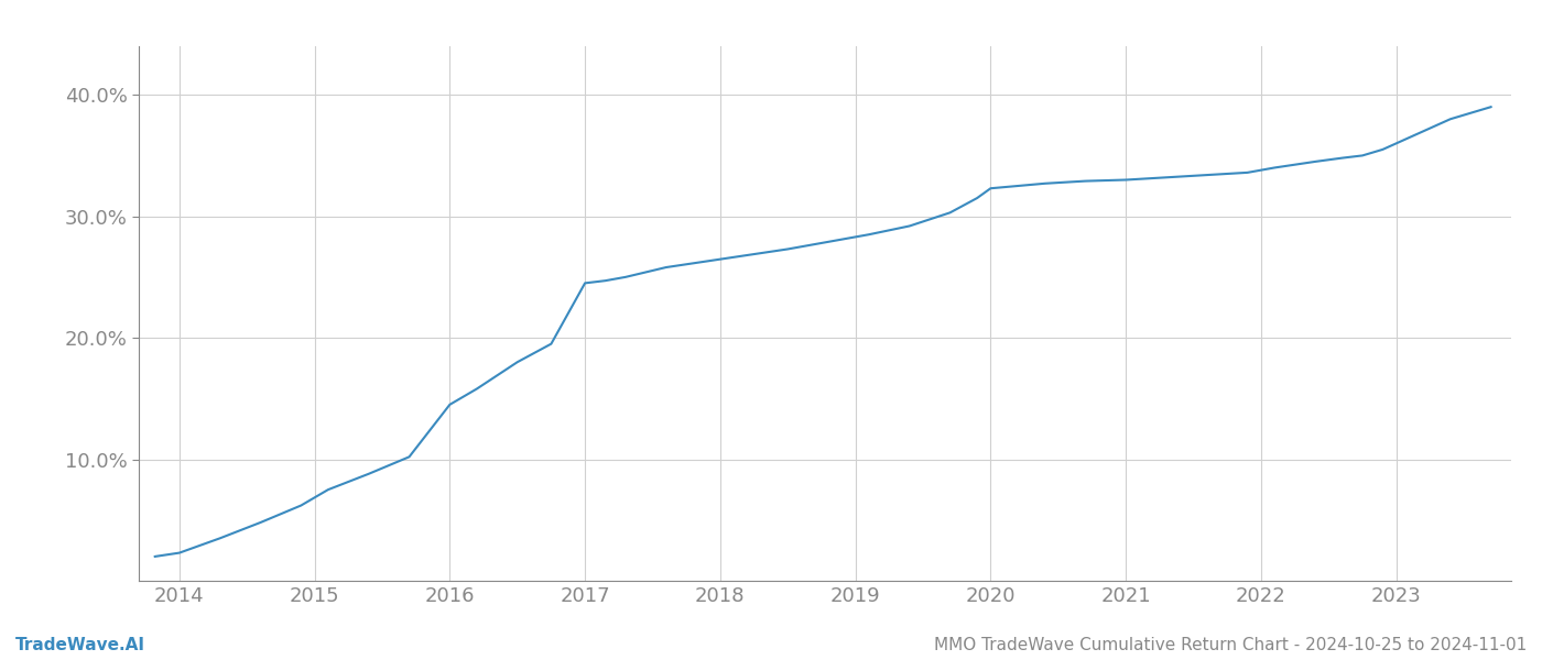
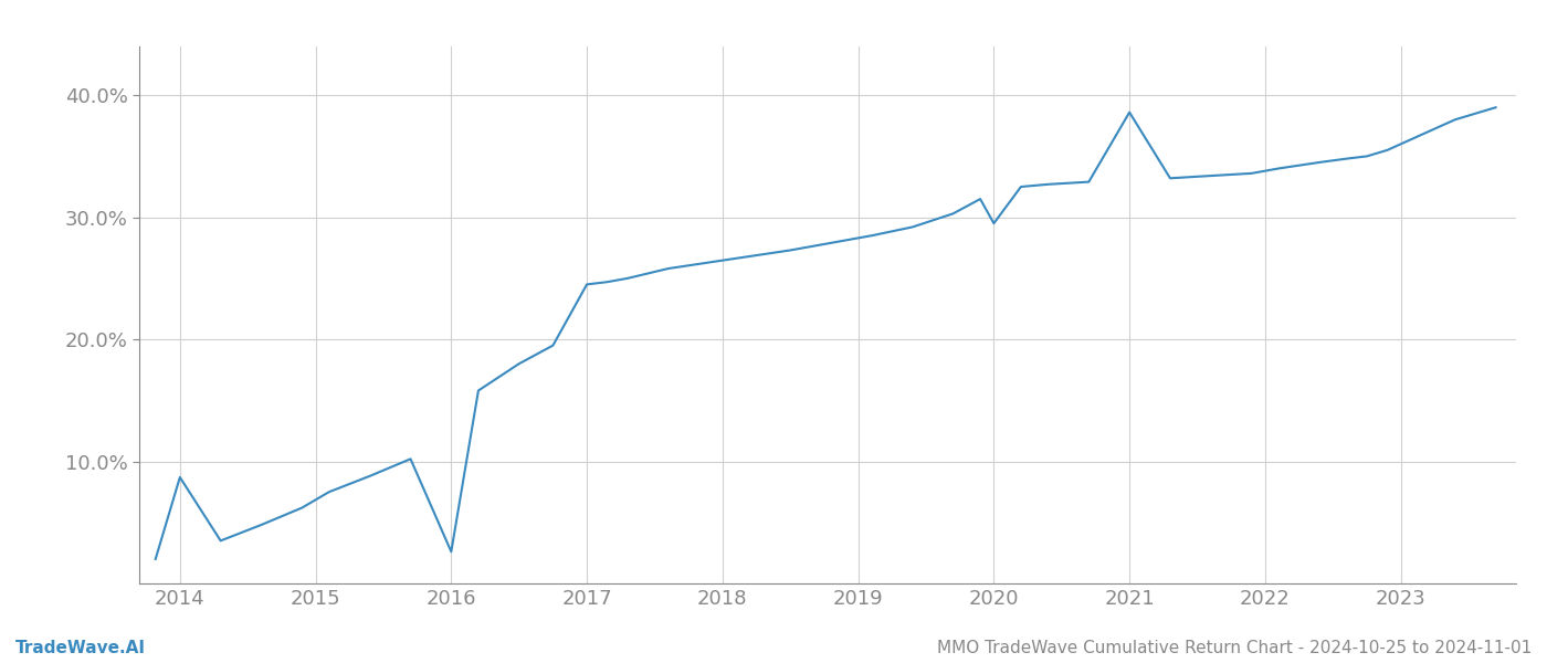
2014: 2.3% -> 8.7%
2016: 14.5% -> 2.6%
2020: 32.3% -> 29.5%
2021: 33.0% -> 38.6%
